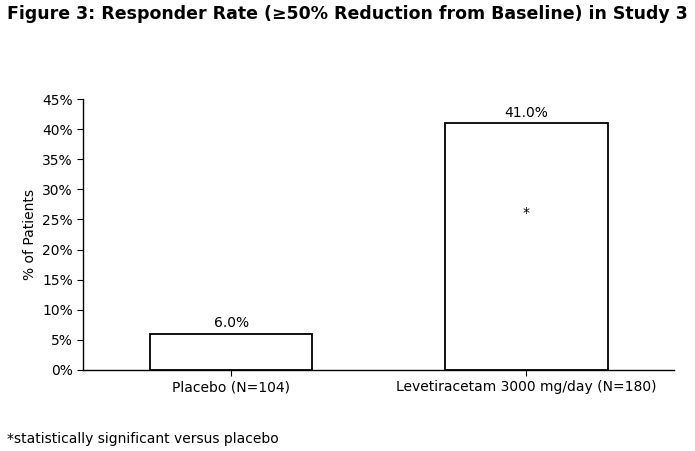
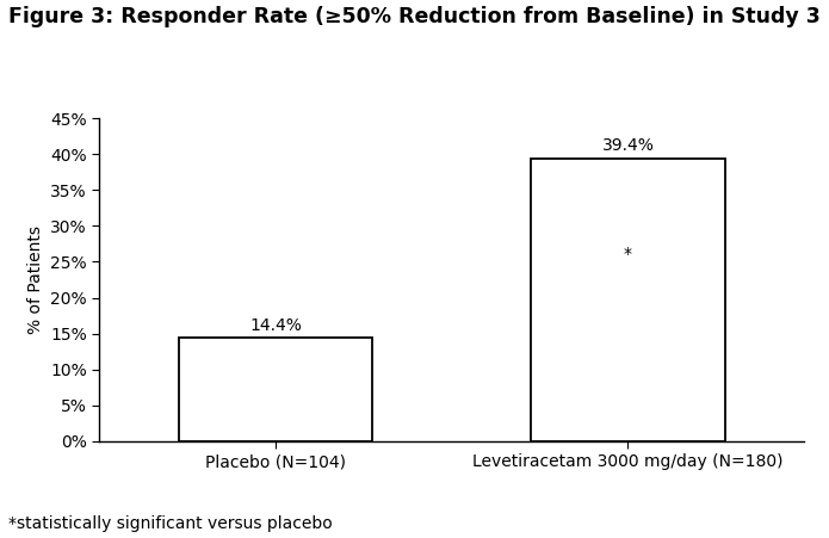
Placebo (N=104): 6.0% -> 14.4%
Levetiracetam 3000 mg/day (N=180): 41.0% -> 39.4%
